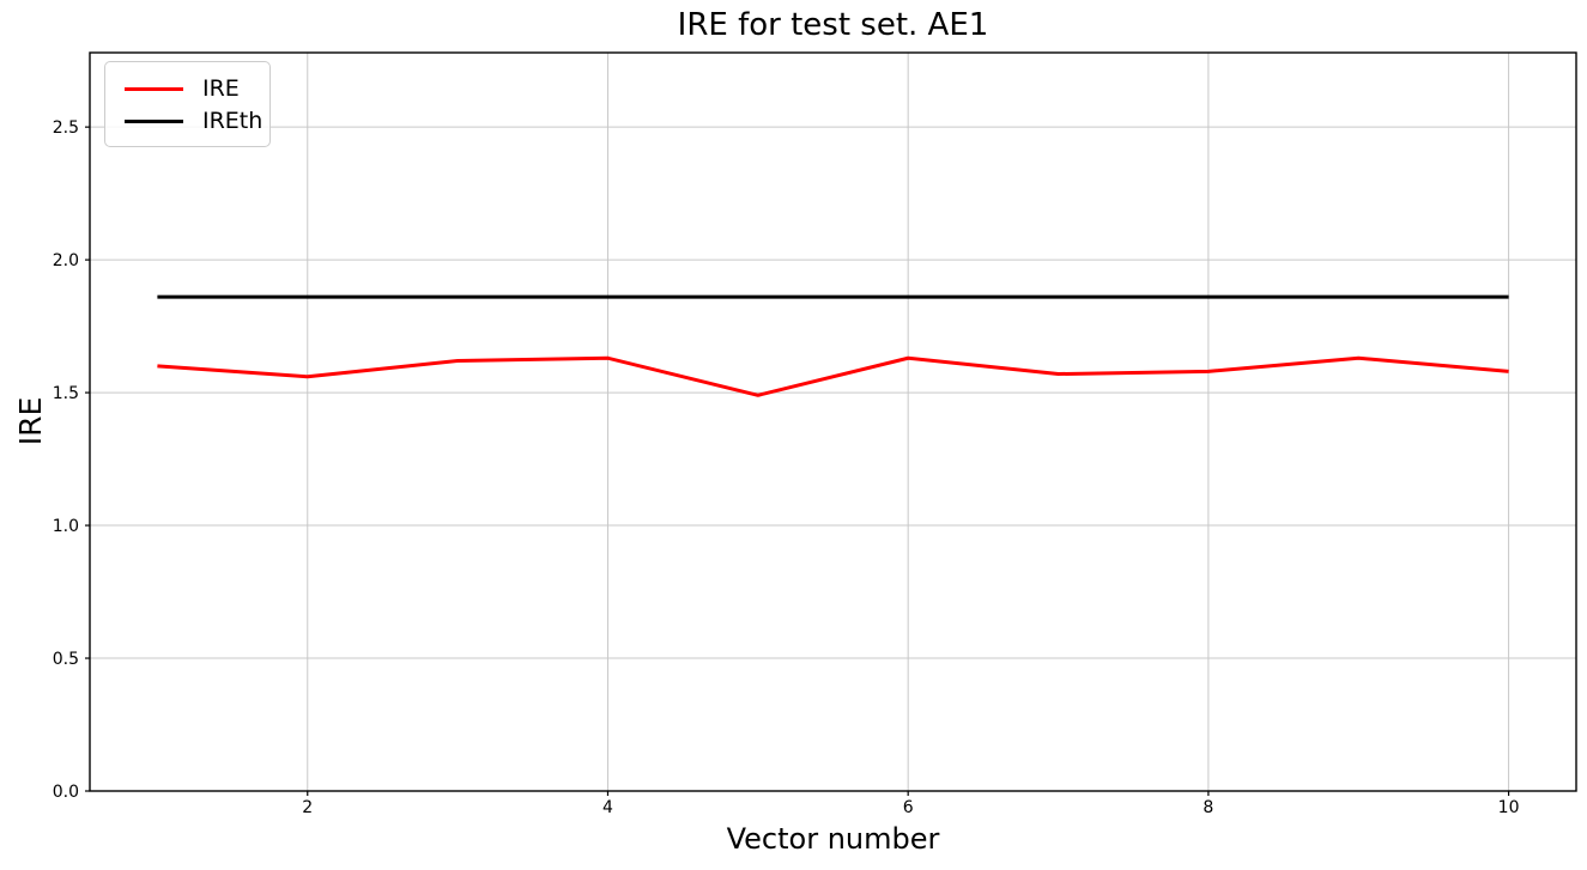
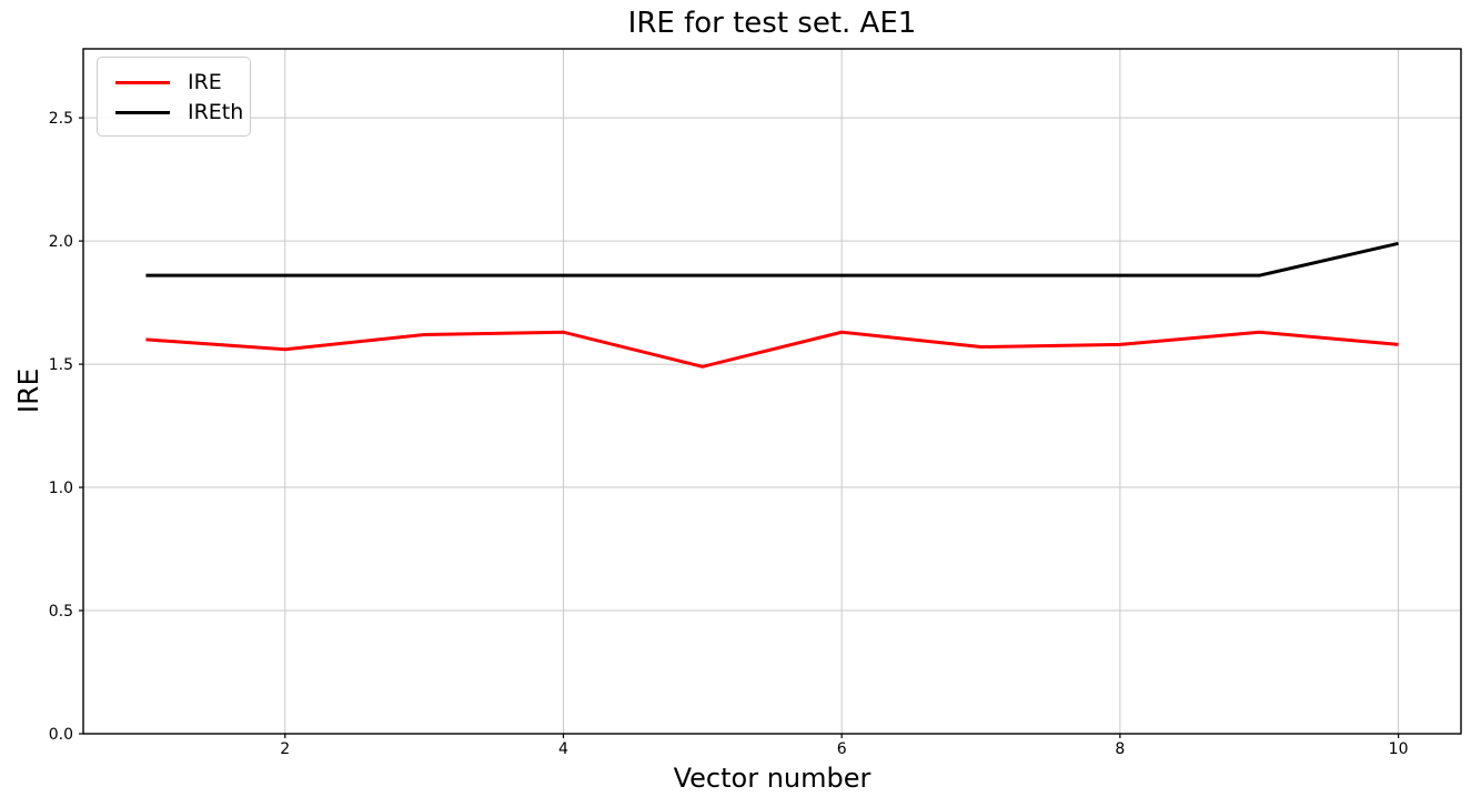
IREth/10: 1.86 -> 1.99
